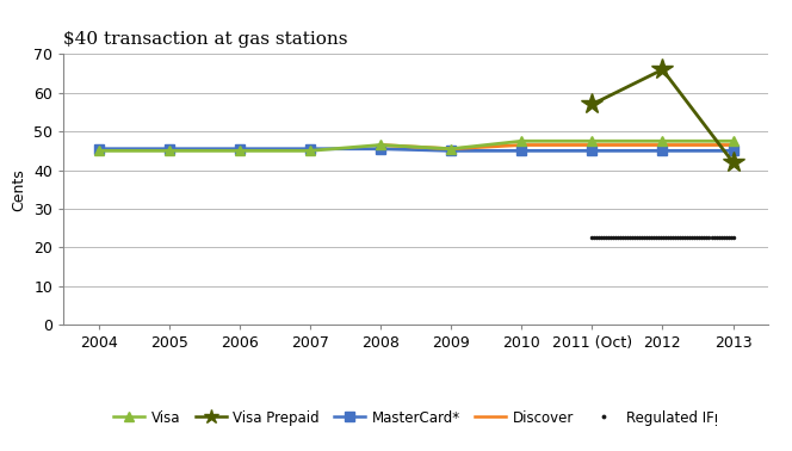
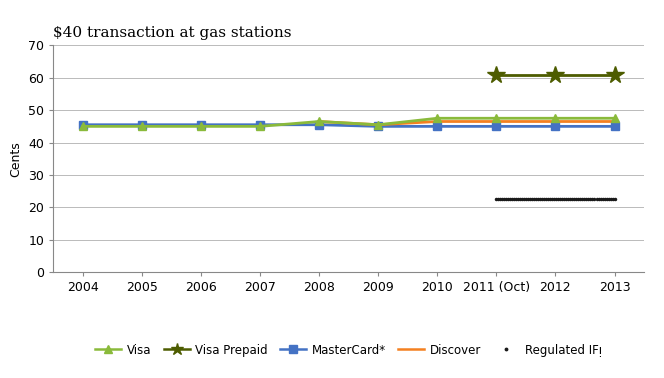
Visa Prepaid/2011 (Oct): 57 -> 61
Visa Prepaid/2012: 66 -> 61
Visa Prepaid/2013: 42 -> 61
